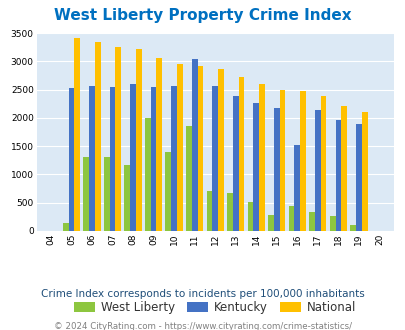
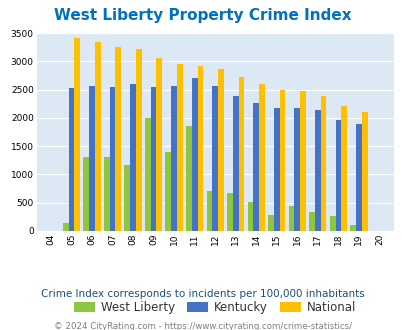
Kentucky/11: 3040 -> 2700
Kentucky/16: 1520 -> 2180
